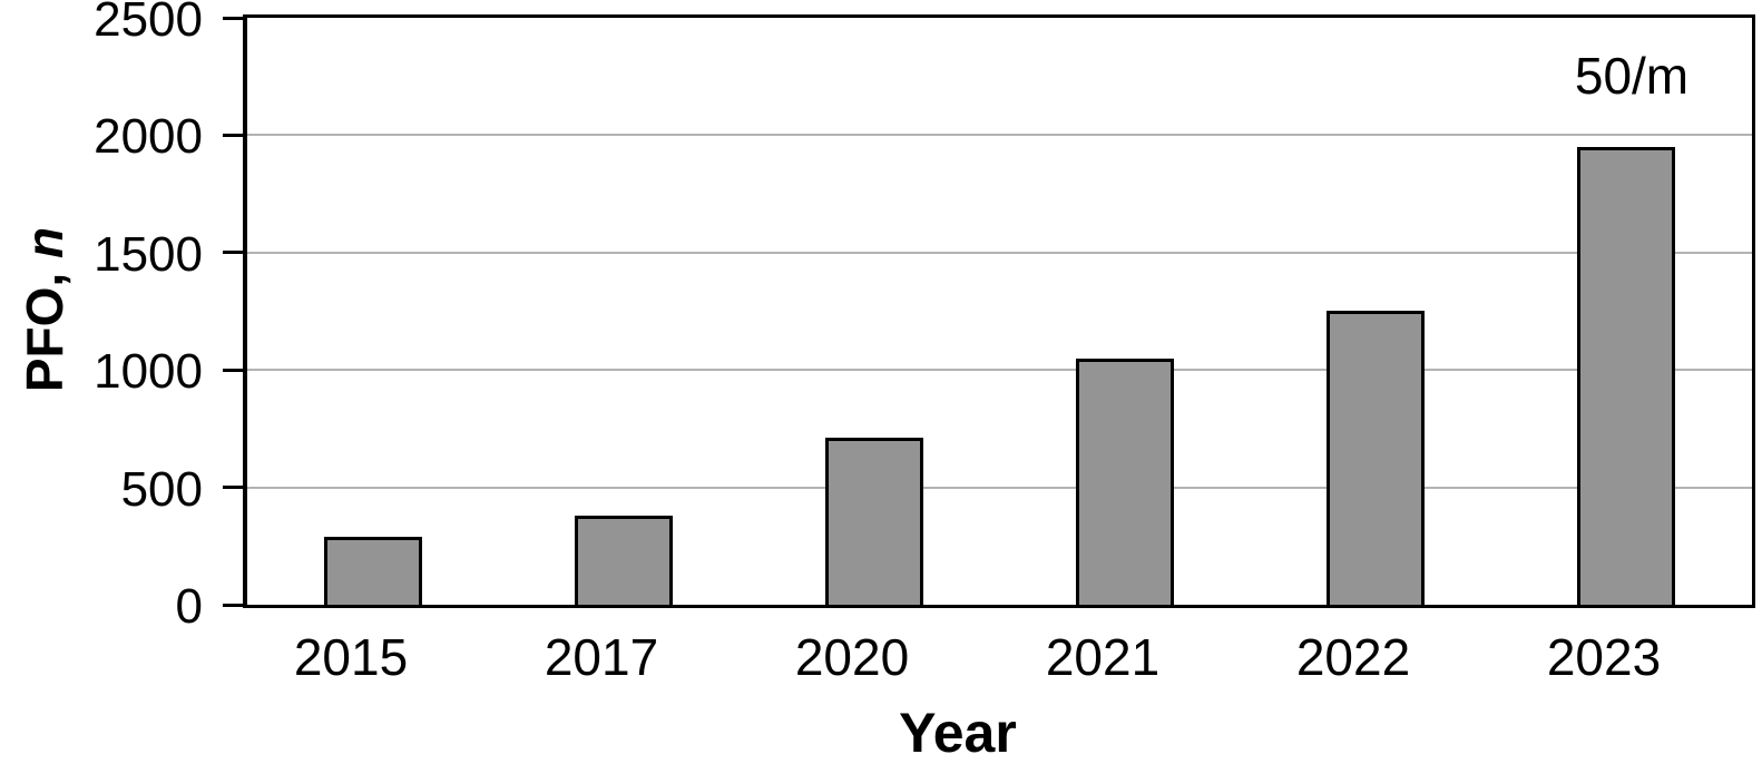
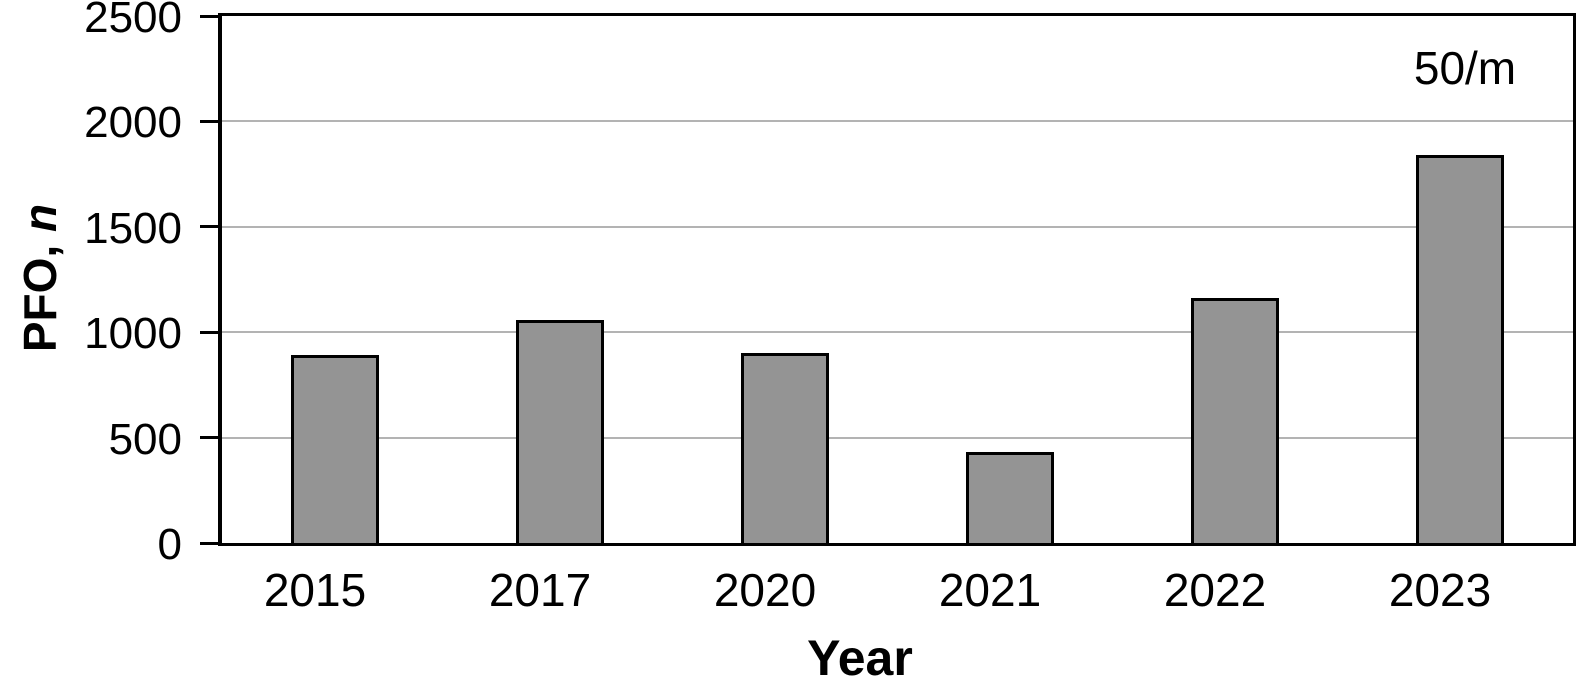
2015: 290 -> 890
2017: 380 -> 1060
2020: 710 -> 900
2021: 1050 -> 430
2022: 1250 -> 1160
2023: 1950 -> 1840
